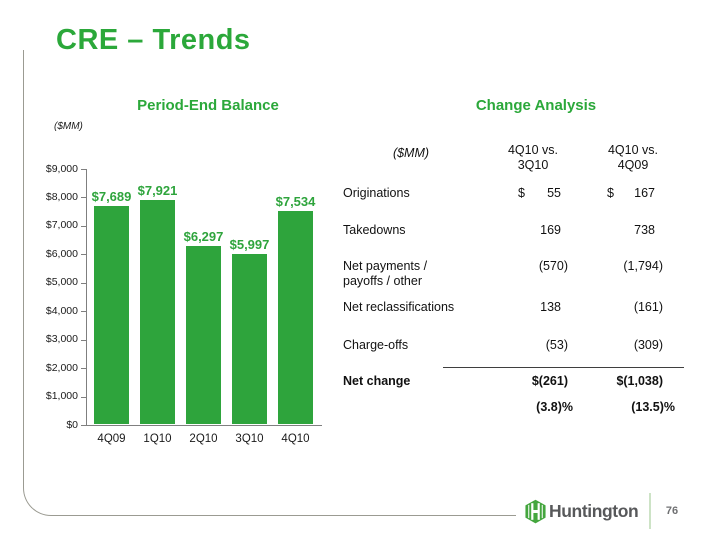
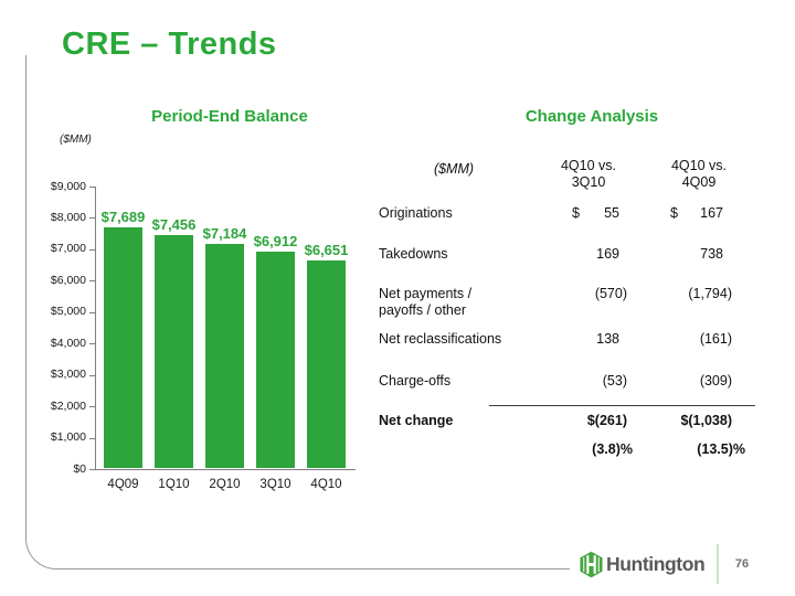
1Q10: $7,921 -> $7,456
2Q10: $6,297 -> $7,184
3Q10: $5,997 -> $6,912
4Q10: $7,534 -> $6,651
